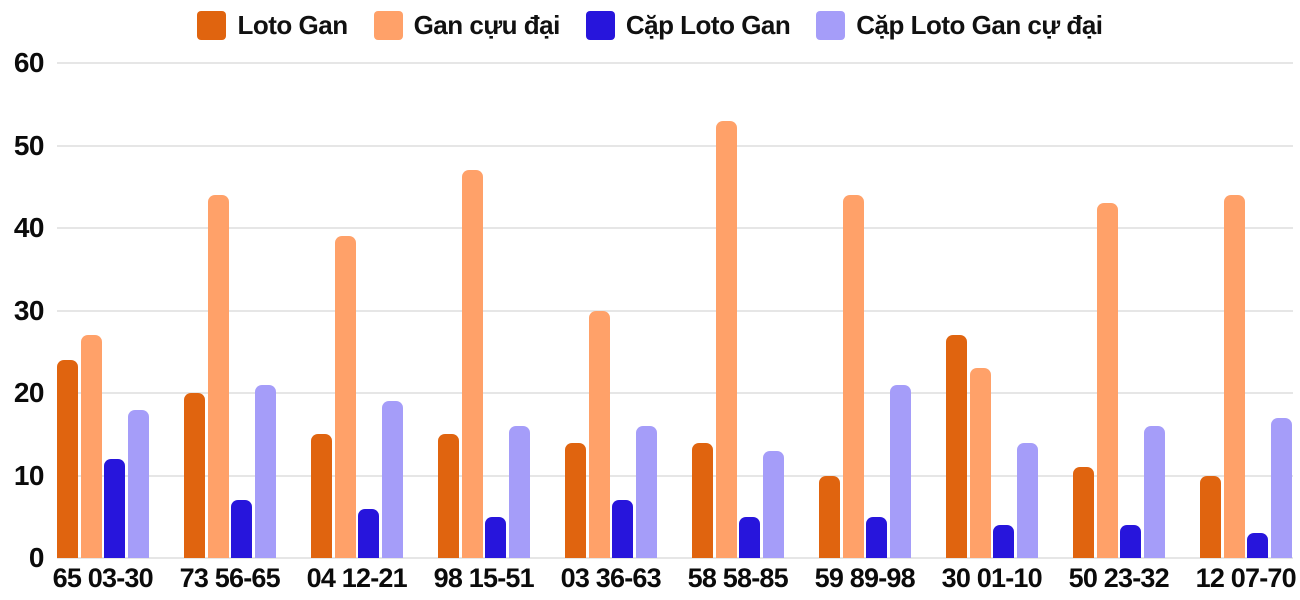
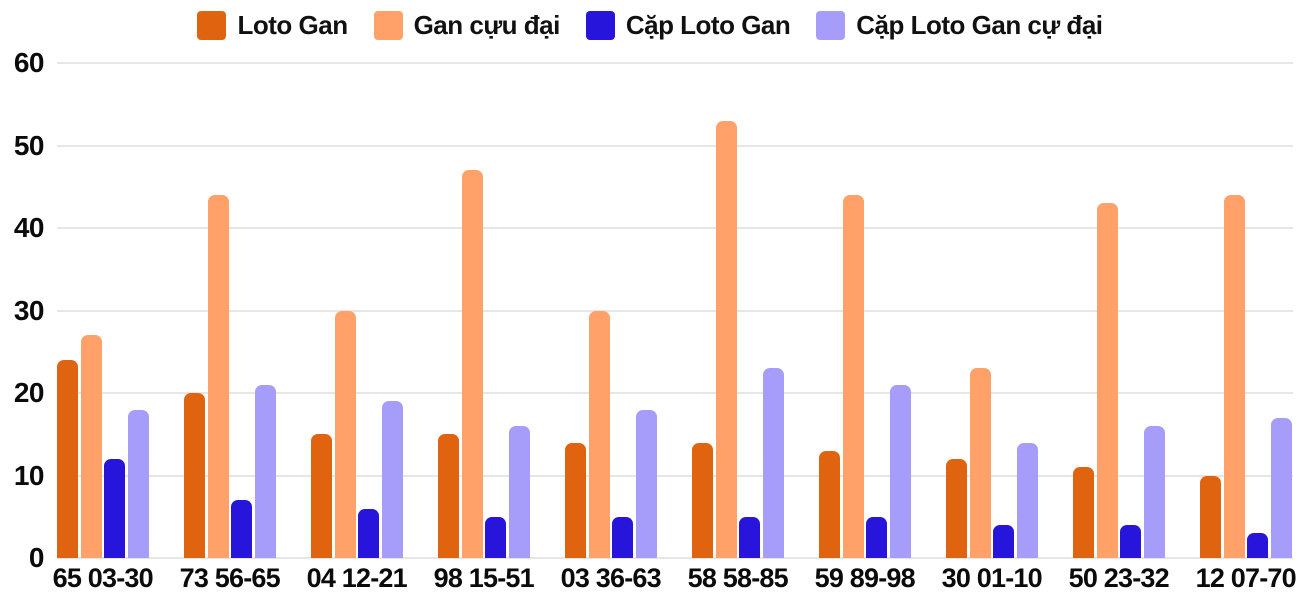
Gan cựu đại/04 12-21: 39 -> 30
Cặp Loto Gan/03 36-63: 7 -> 5
Cặp Loto Gan cự đại/03 36-63: 16 -> 18
Cặp Loto Gan cự đại/58 58-85: 13 -> 23
Loto Gan/59 89-98: 10 -> 13
Loto Gan/30 01-10: 27 -> 12
